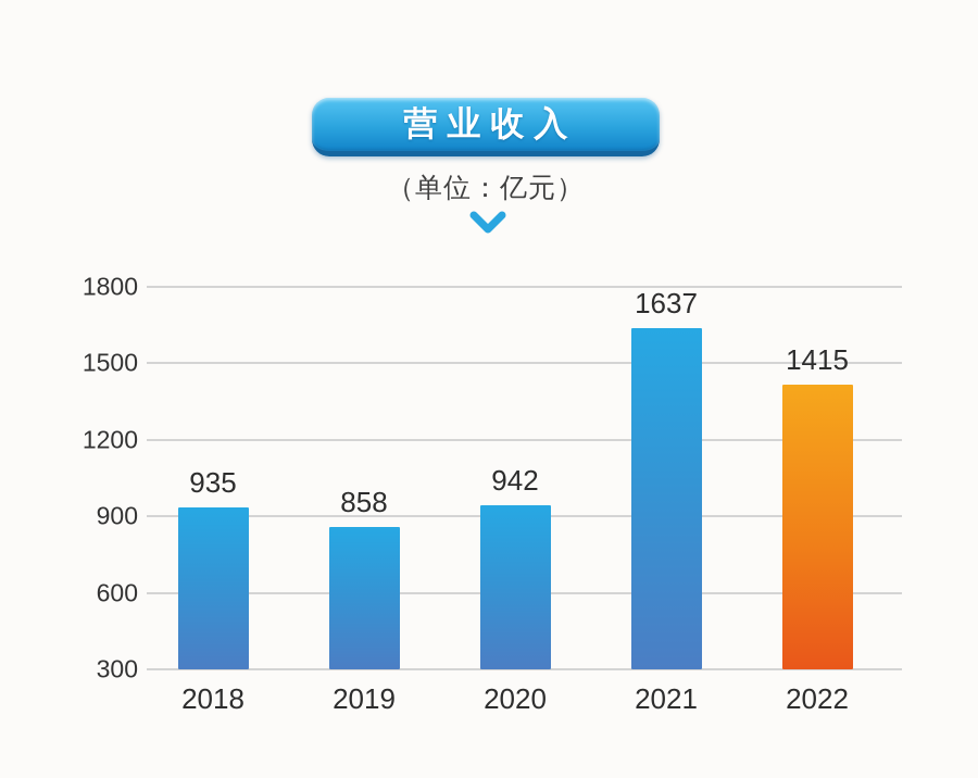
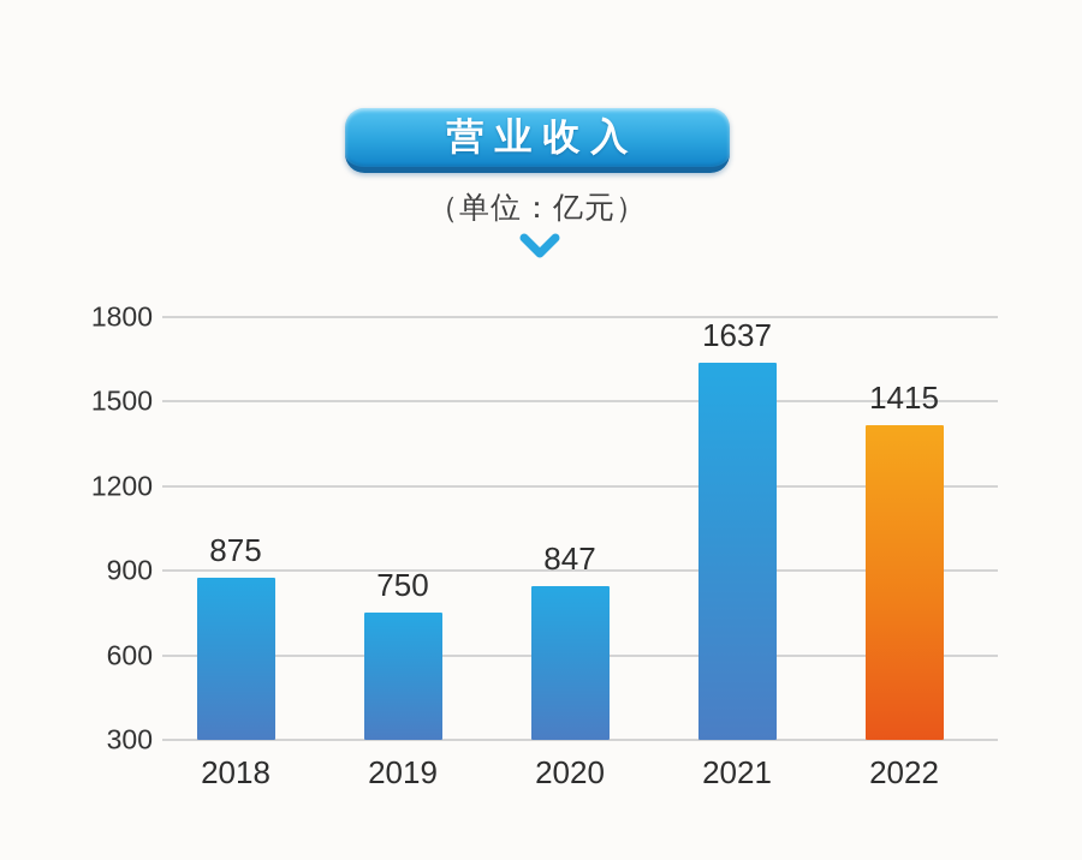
2018: 935 -> 875
2019: 858 -> 750
2020: 942 -> 847
